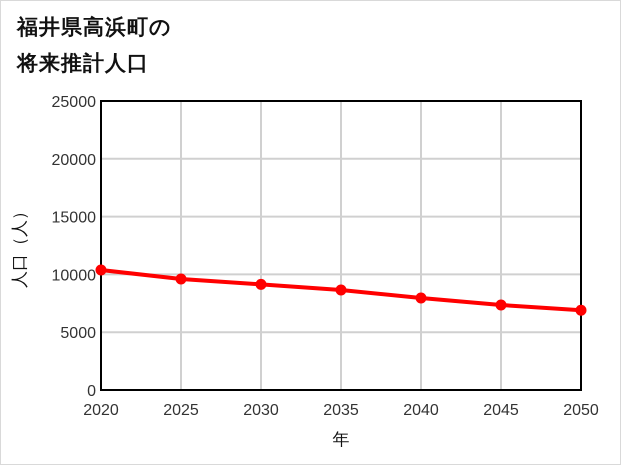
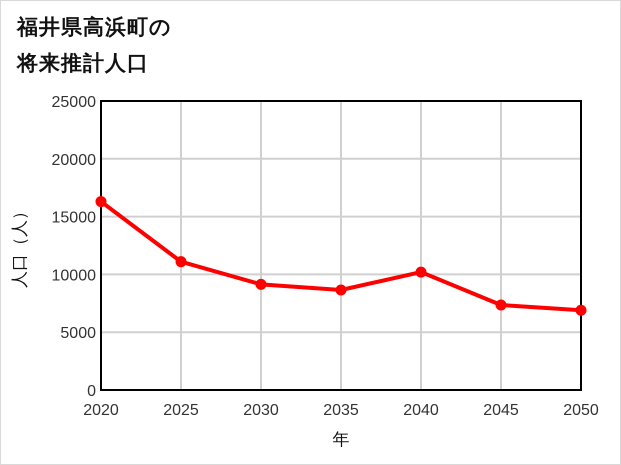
2020: 10400 -> 16300
2025: 9600 -> 11100
2040: 8000 -> 10200
